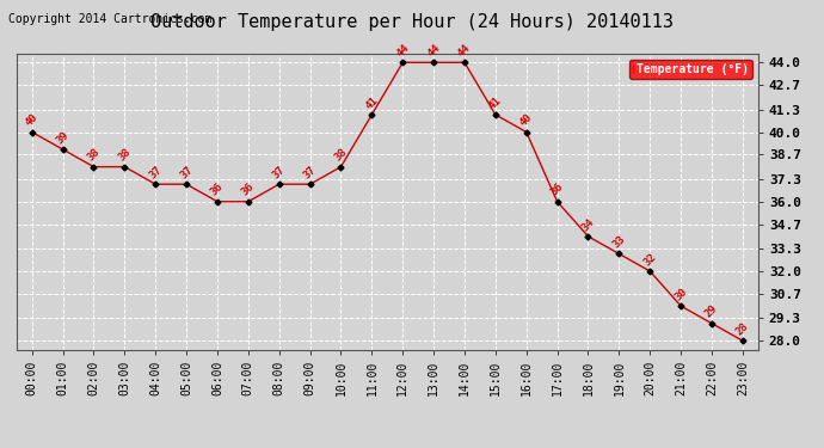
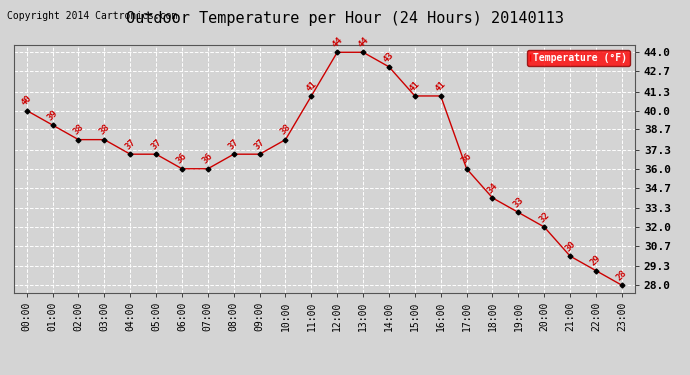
14:00: 44 -> 43
16:00: 40 -> 41
